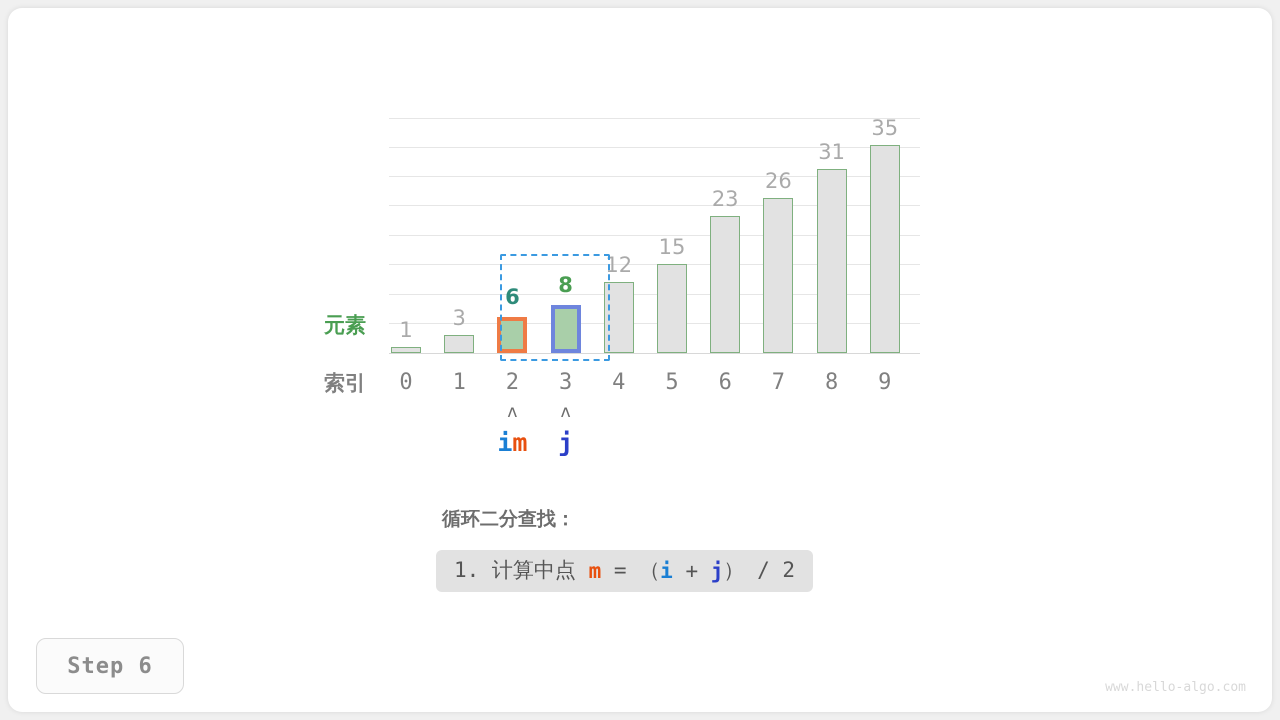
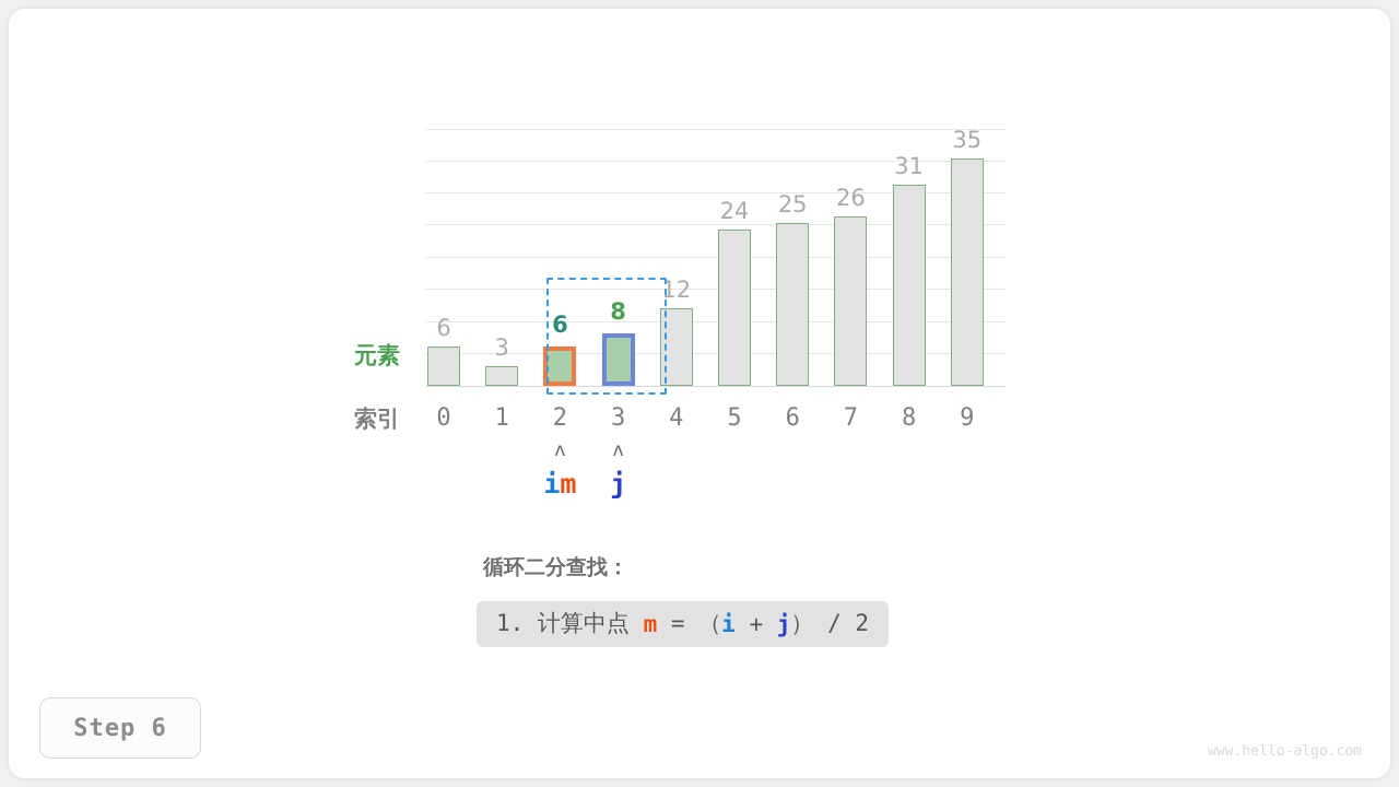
0: 1 -> 6
5: 15 -> 24
6: 23 -> 25
